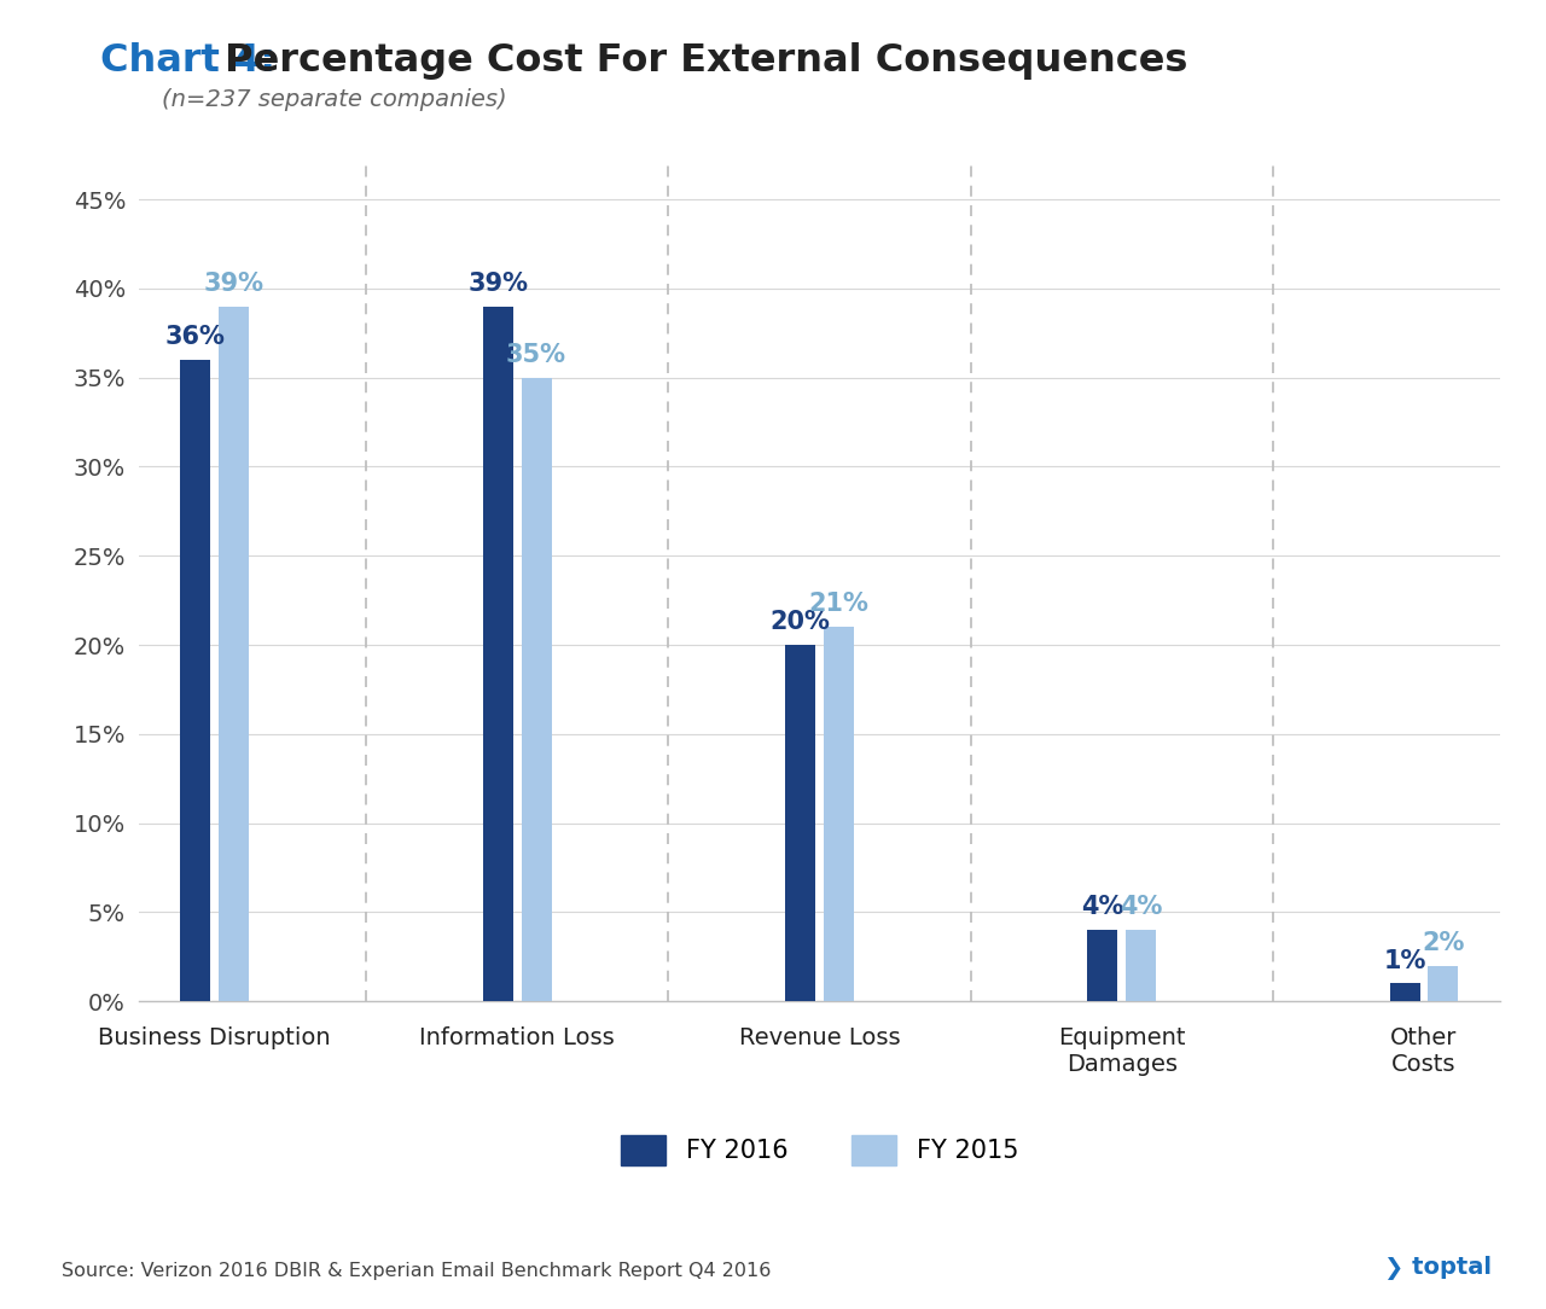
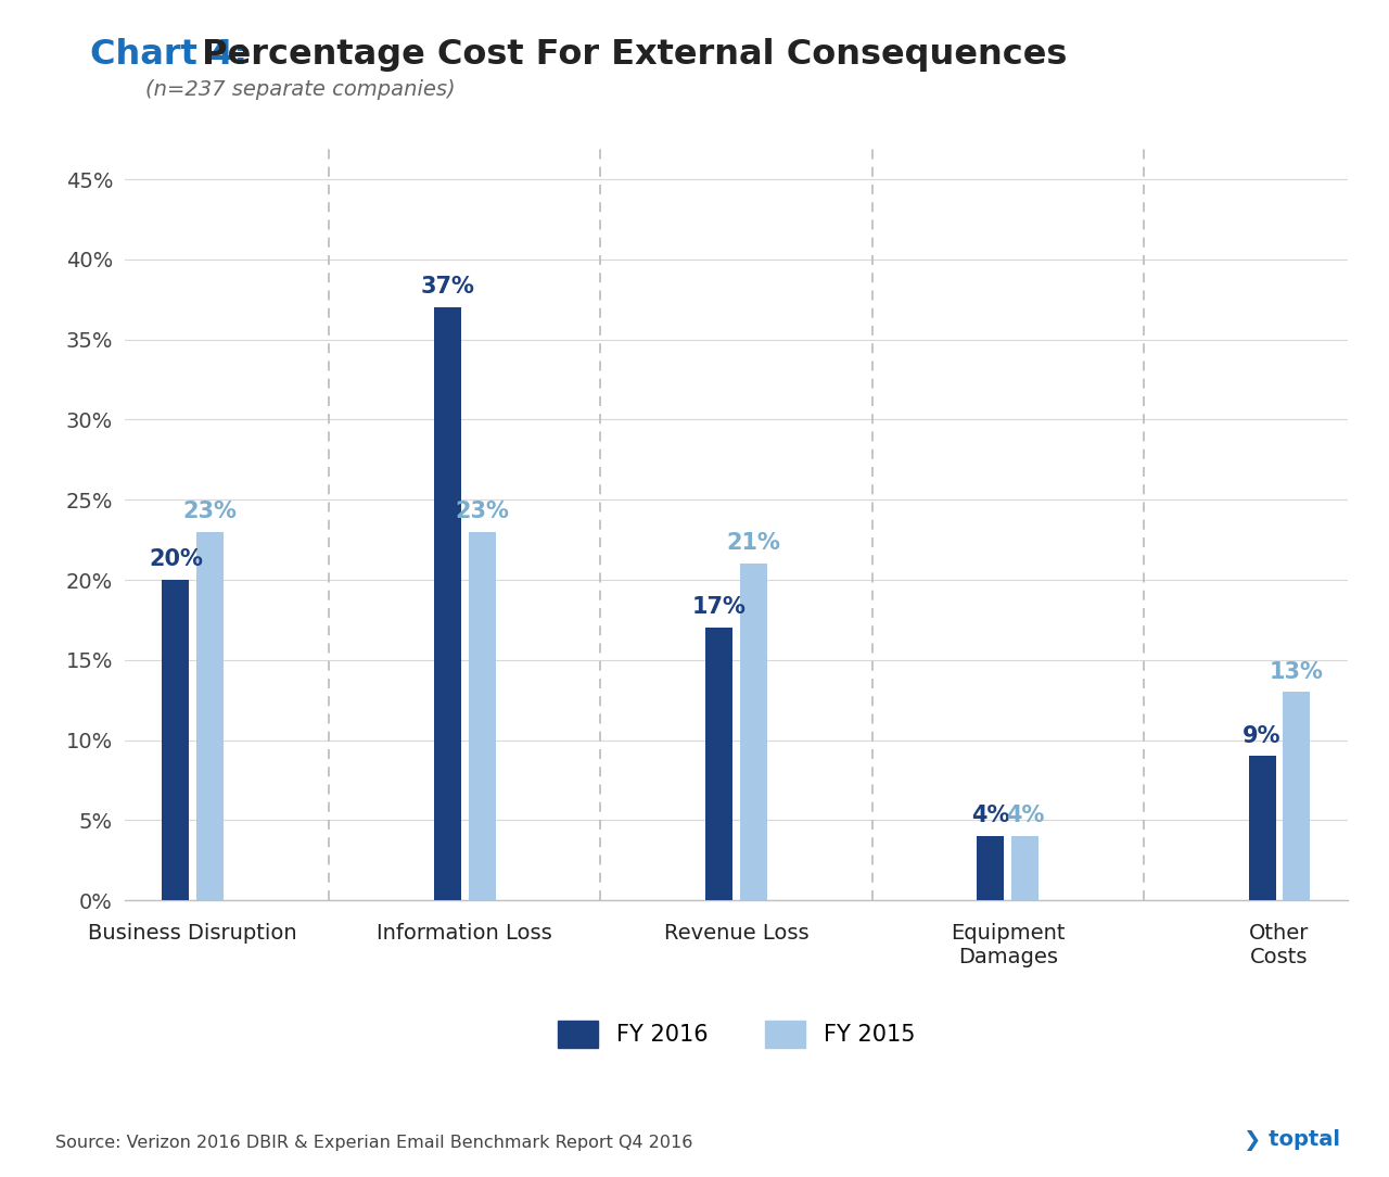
FY 2016/Business Disruption: 36% -> 20%
FY 2015/Business Disruption: 39% -> 23%
FY 2016/Information Loss: 39% -> 37%
FY 2015/Information Loss: 35% -> 23%
FY 2016/Revenue Loss: 20% -> 17%
FY 2016/Other Costs: 1% -> 9%
FY 2015/Other Costs: 2% -> 13%
